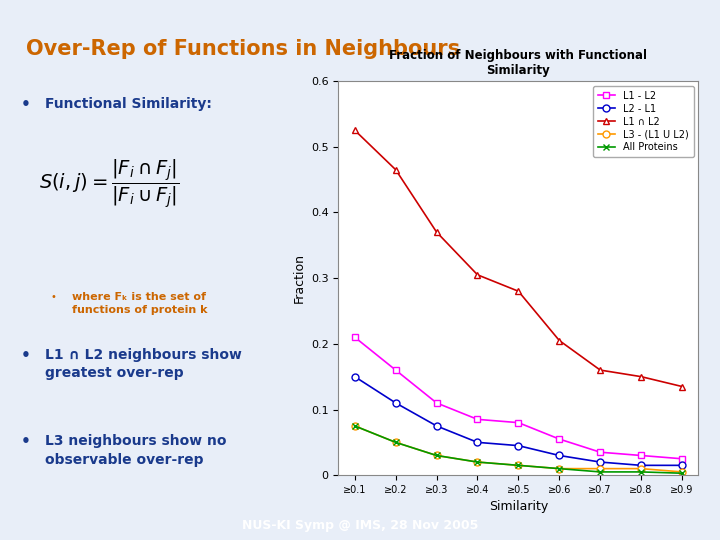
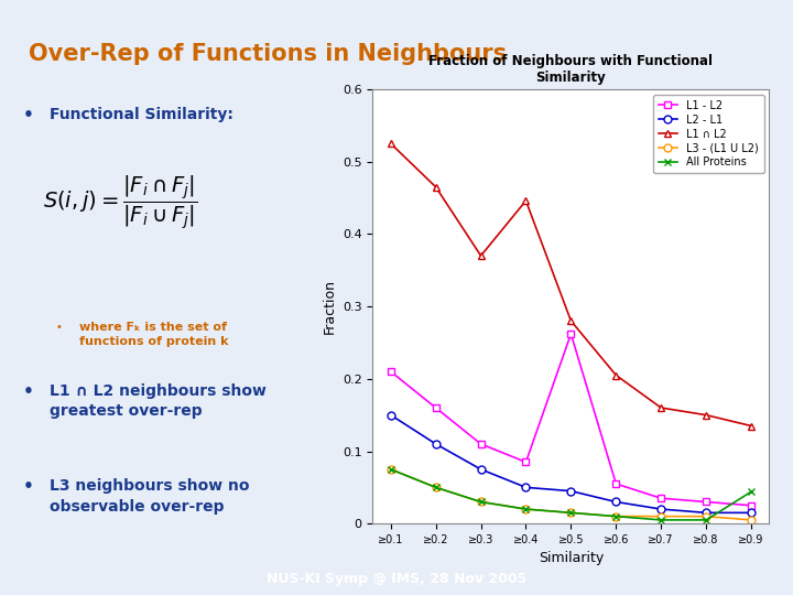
L1 ∩ L2/≥0.4: 0.305 -> 0.446
L1 - L2/≥0.5: 0.080 -> 0.262
All Proteins/≥0.9: 0.003 -> 0.044
